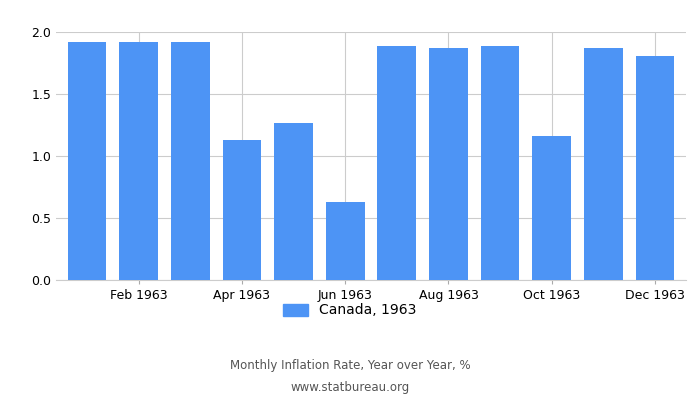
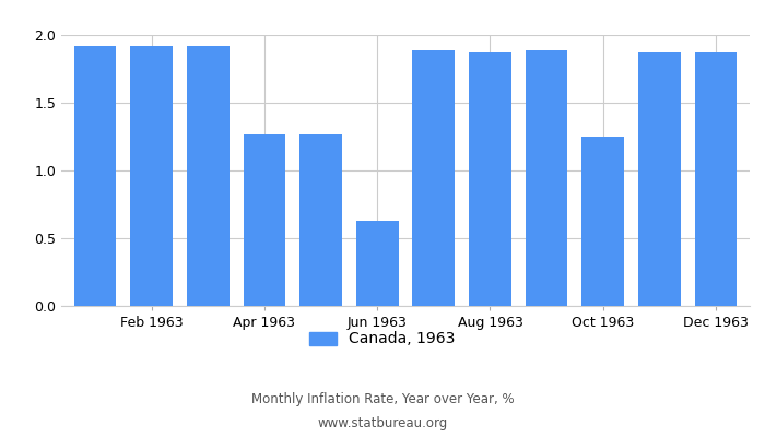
Apr 1963: 1.13 -> 1.27
Oct 1963: 1.16 -> 1.25
Dec 1963: 1.81 -> 1.87
